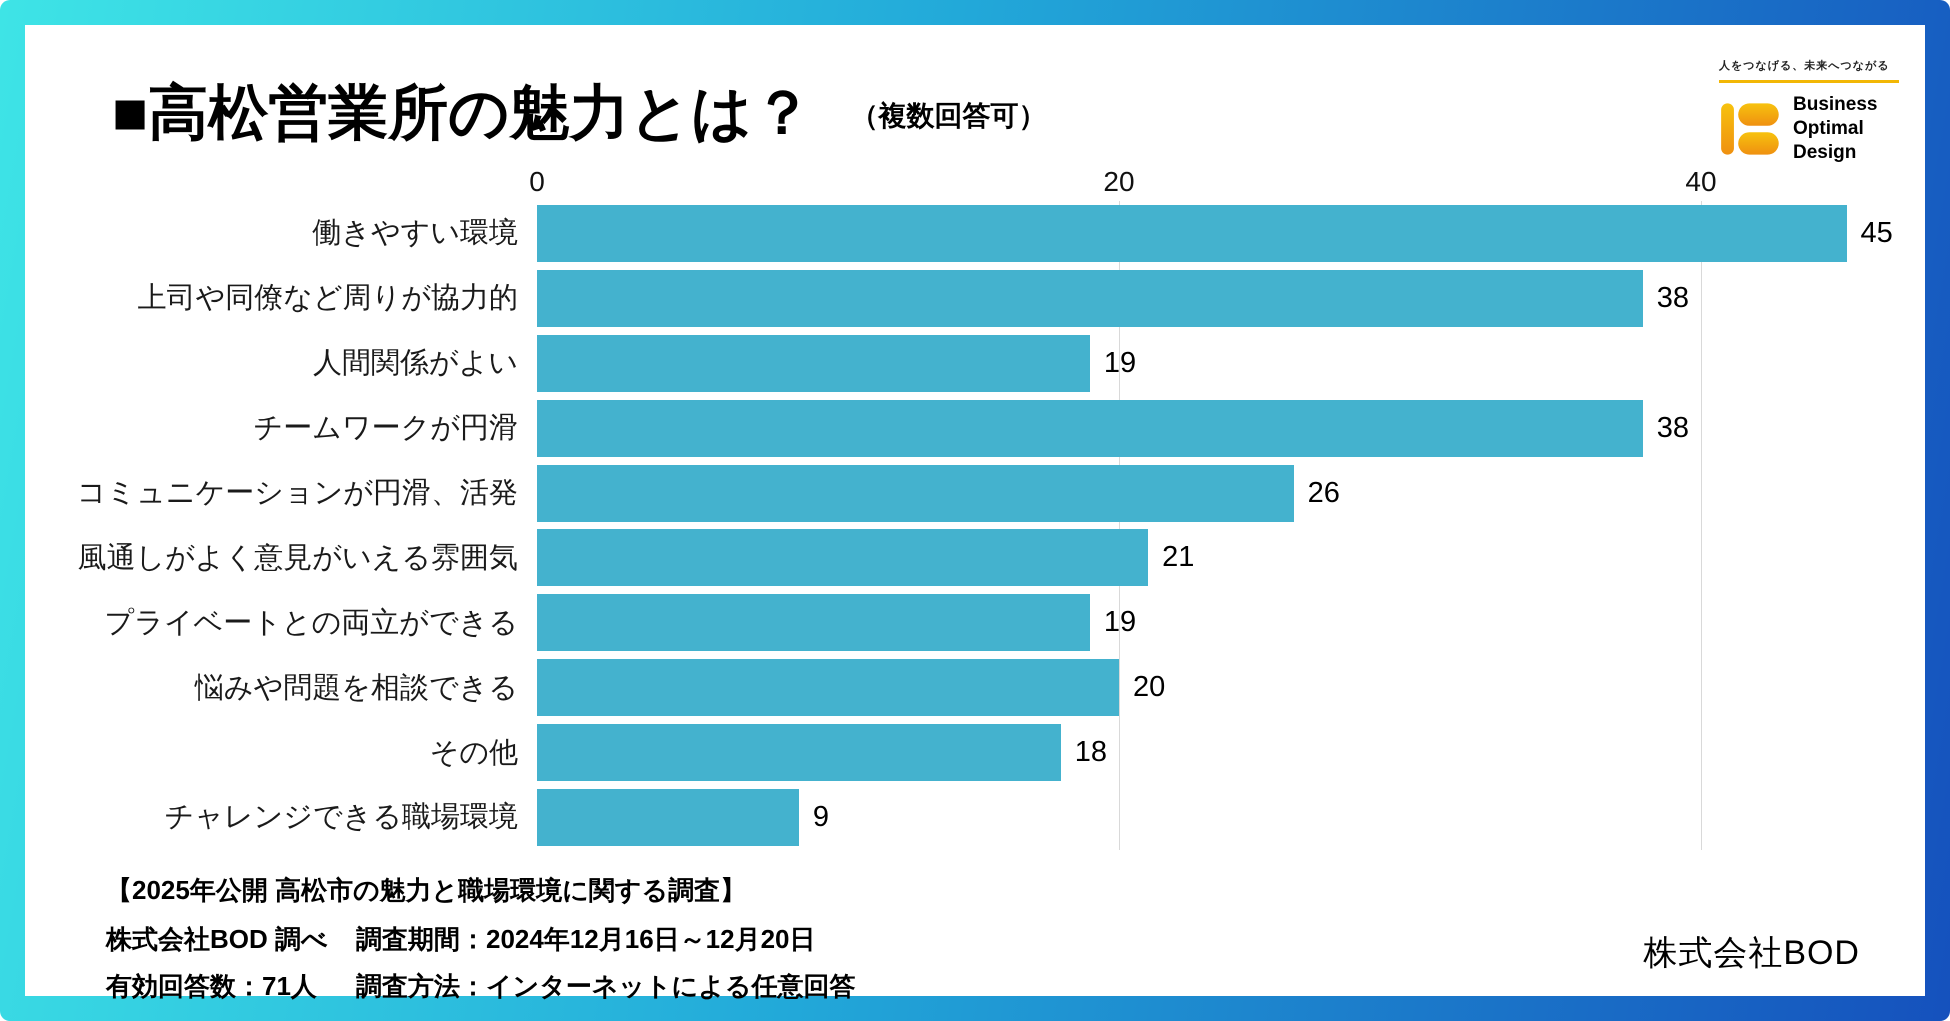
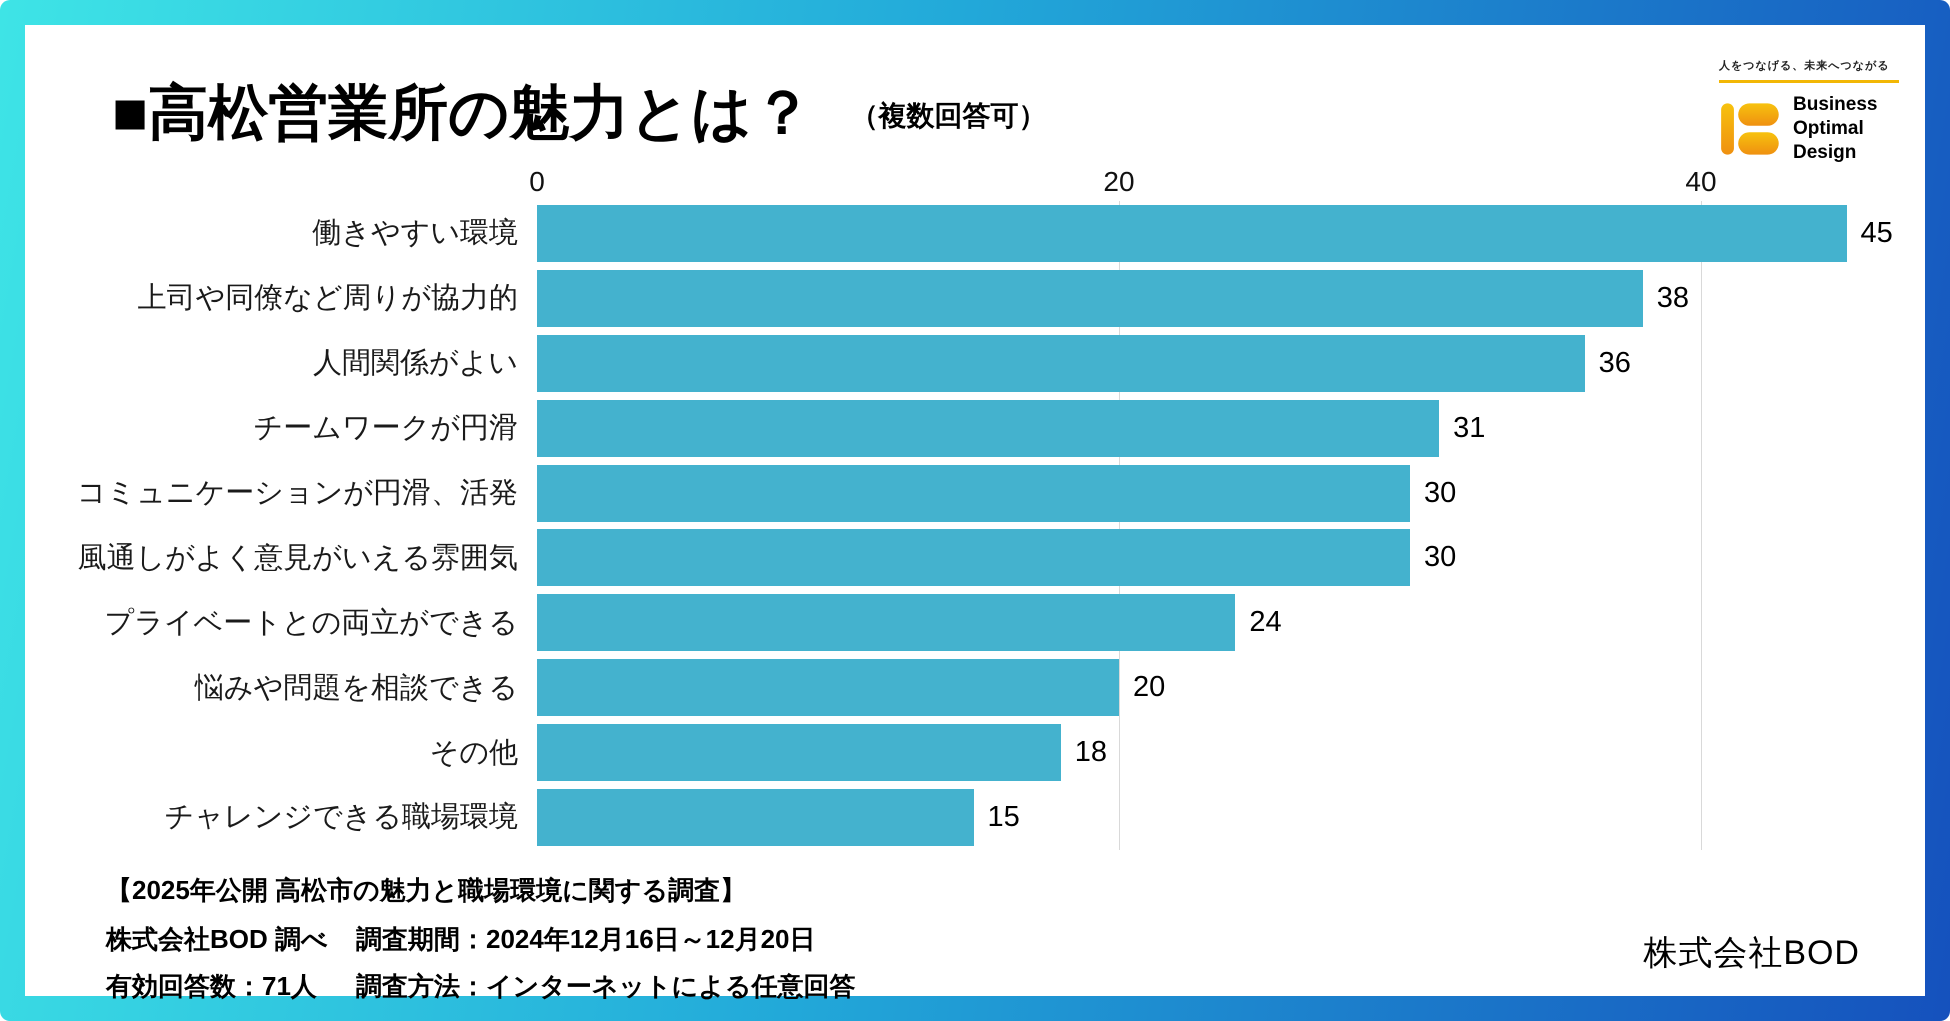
人間関係がよい: 19 -> 36
チームワークが円滑: 38 -> 31
コミュニケーションが円滑、活発: 26 -> 30
風通しがよく意見がいえる雰囲気: 21 -> 30
プライベートとの両立ができる: 19 -> 24
チャレンジできる職場環境: 9 -> 15
